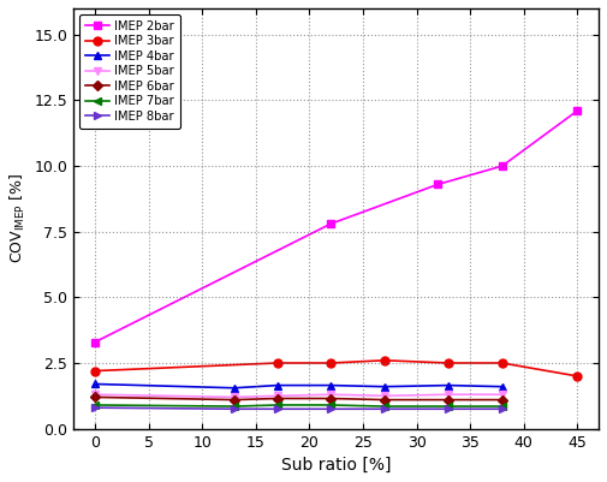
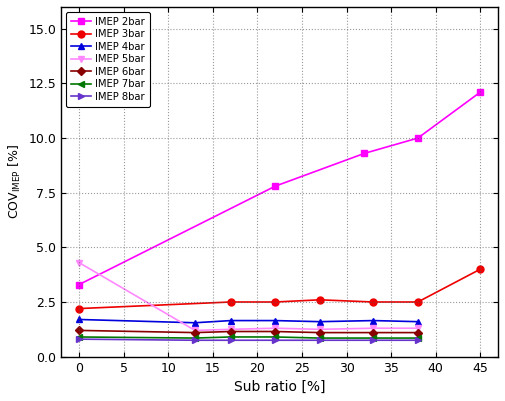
IMEP 5bar/0: 1.30 -> 4.30
IMEP 3bar/45: 2.0 -> 4.0
